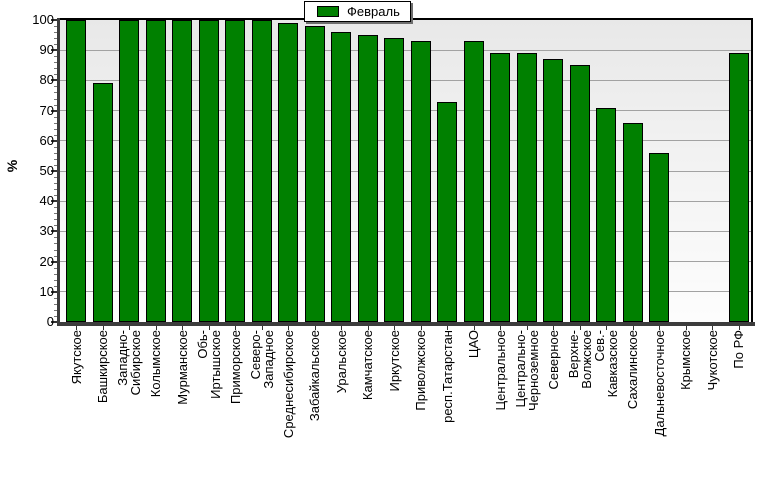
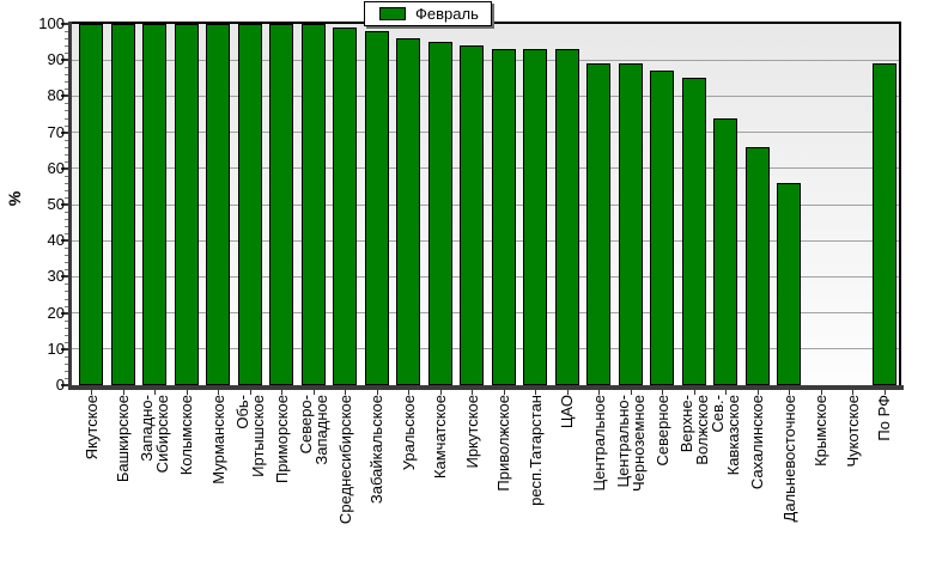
Башкирское: 79 -> 100
респ.Татарстан: 73 -> 93
Сев.- Кавказское: 71 -> 74
